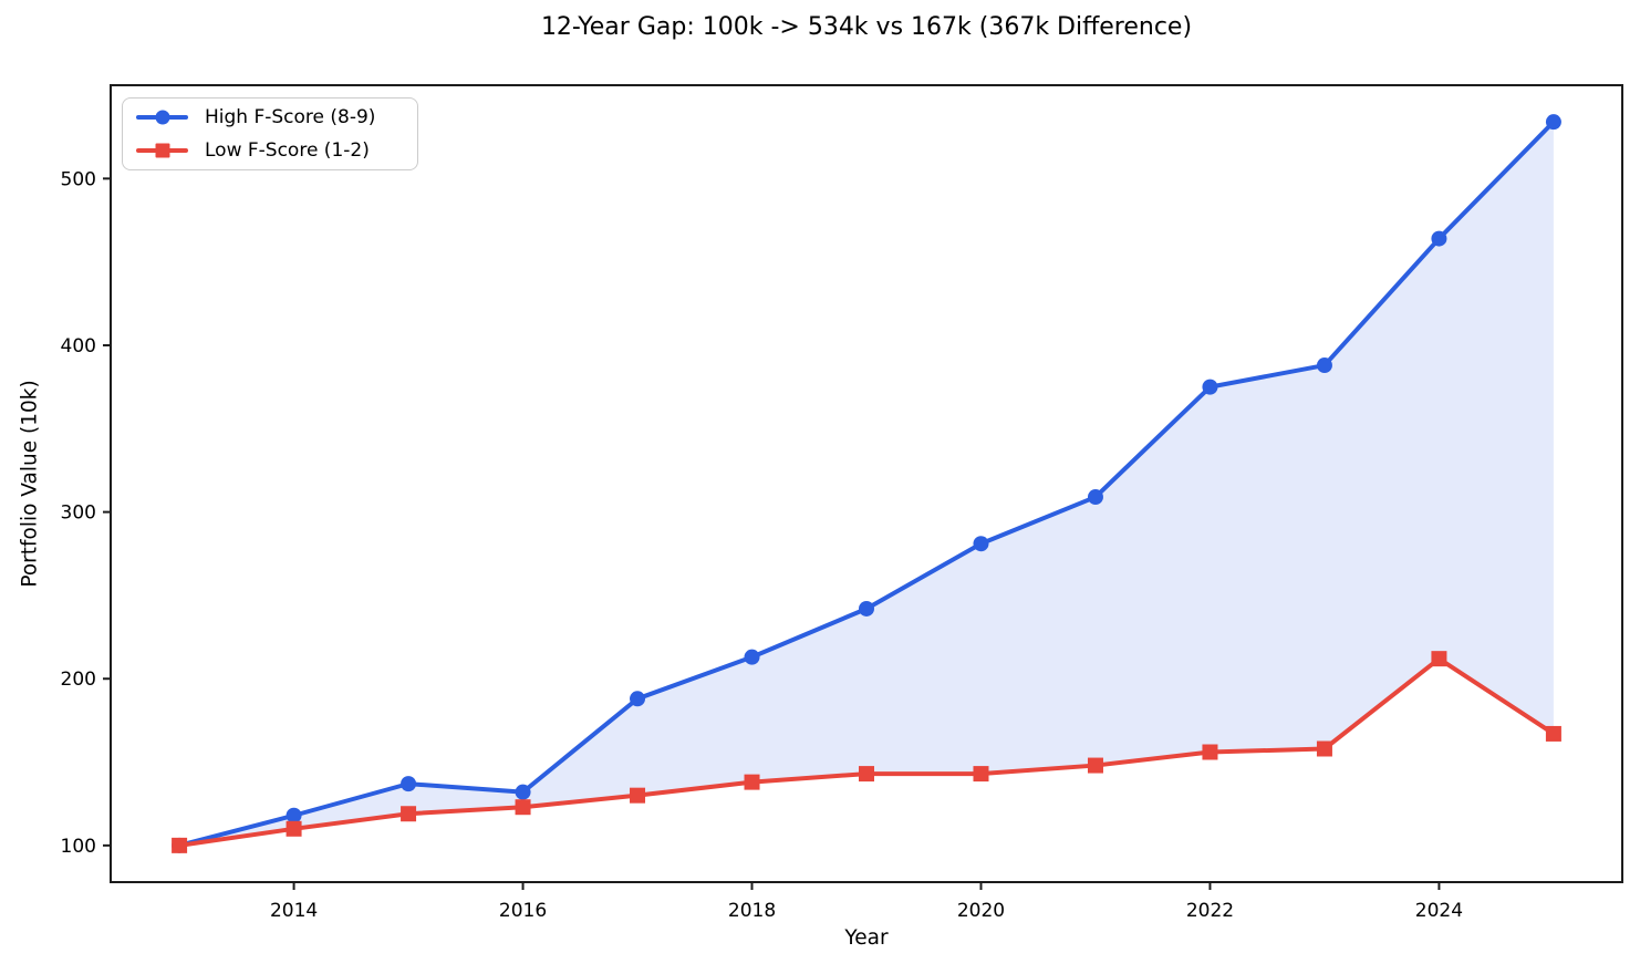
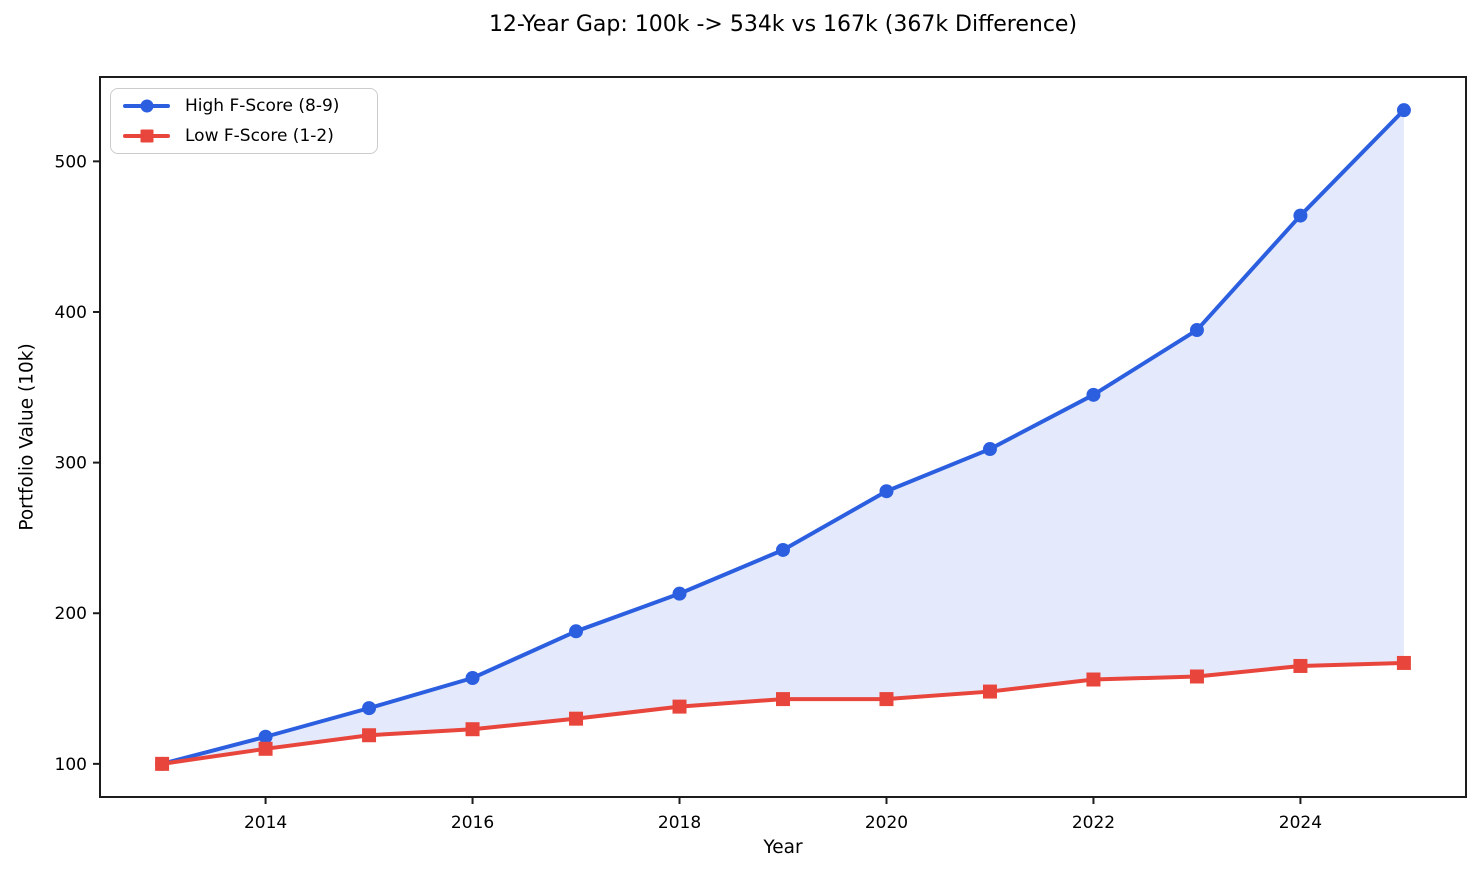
High F-Score (8-9)/2016: 132 -> 157
High F-Score (8-9)/2022: 375 -> 345
Low F-Score (1-2)/2024: 212 -> 165
